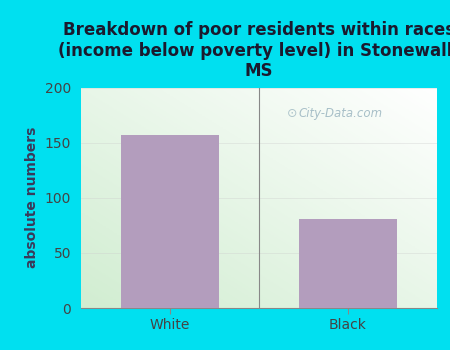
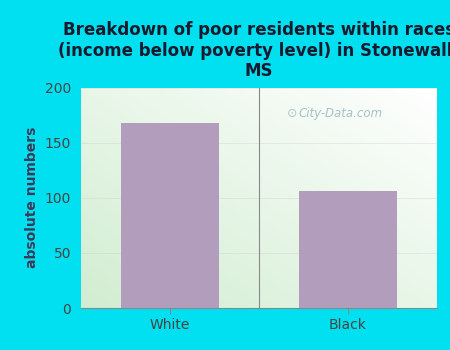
White: 157 -> 168
Black: 81 -> 106
